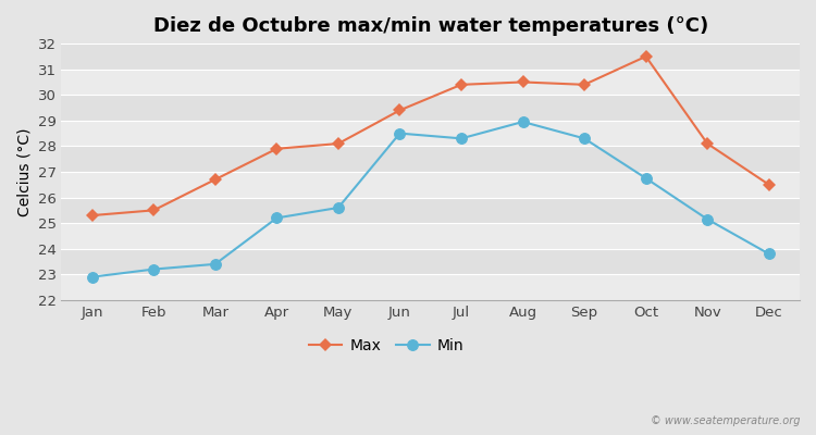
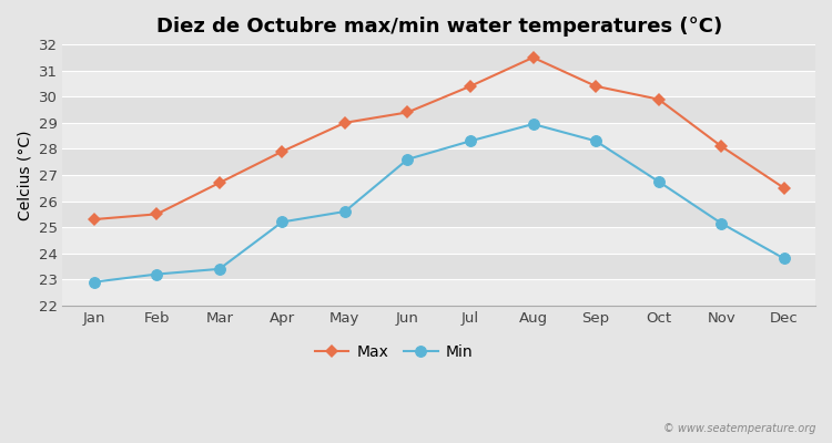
Max/May: 28.1 -> 29.0
Min/Jun: 28.50 -> 27.60
Max/Aug: 30.5 -> 31.5
Max/Oct: 31.5 -> 29.9
